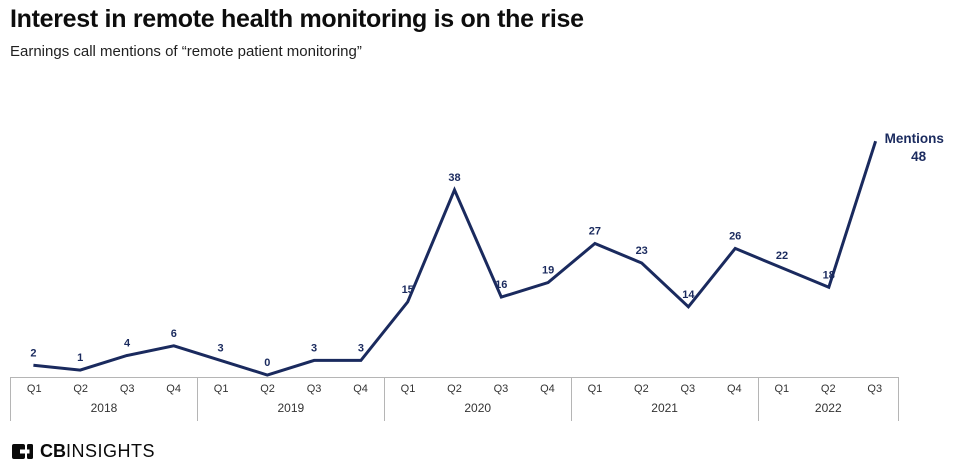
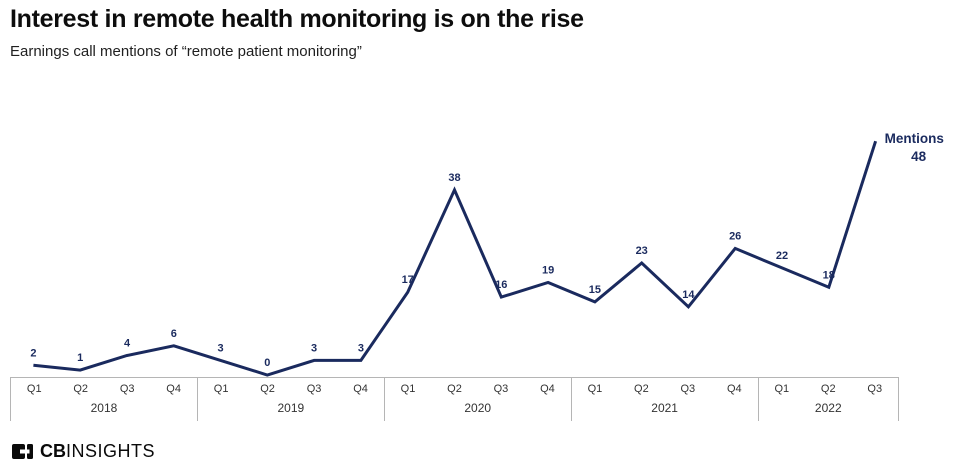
2020 Q1: 15 -> 17
2021 Q1: 27 -> 15
